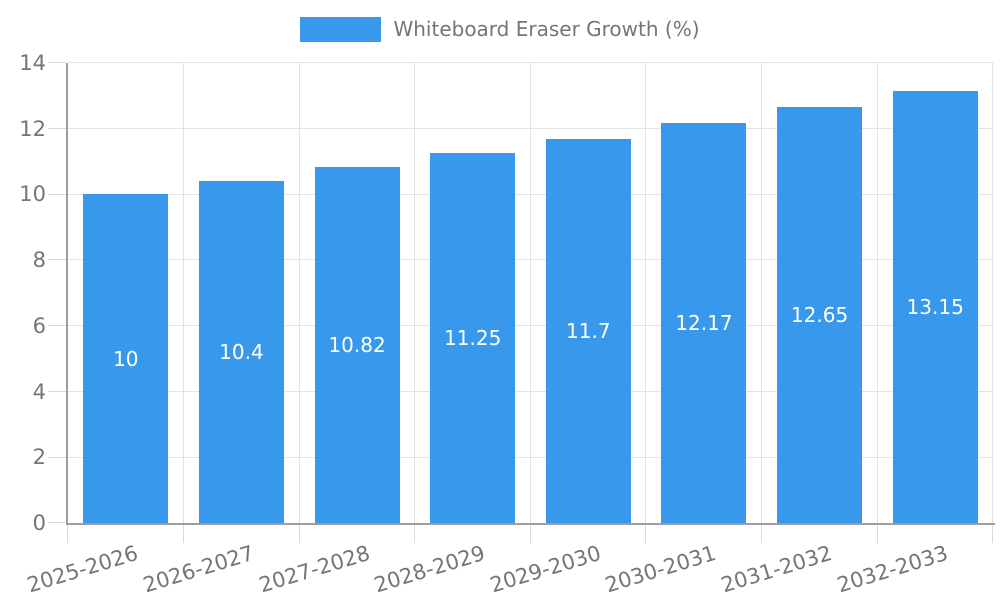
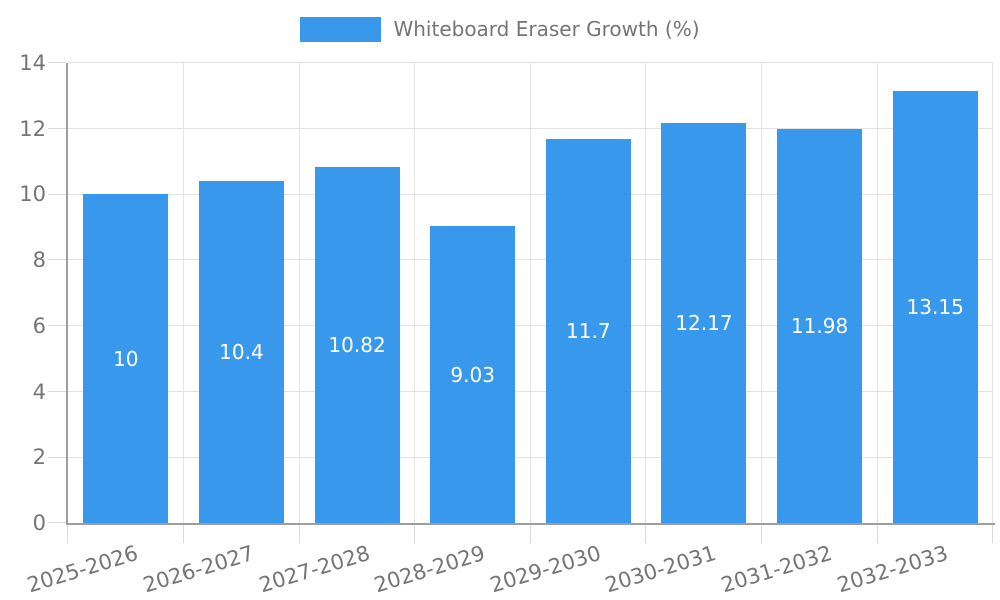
2028-2029: 11.25 -> 9.03
2031-2032: 12.65 -> 11.98
